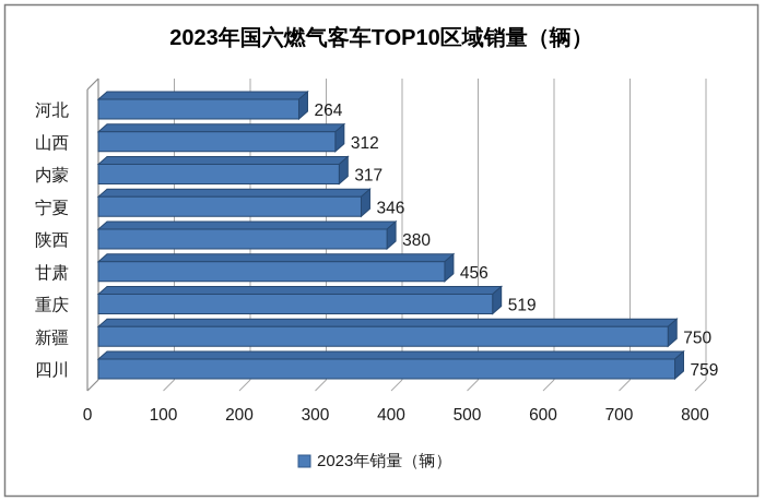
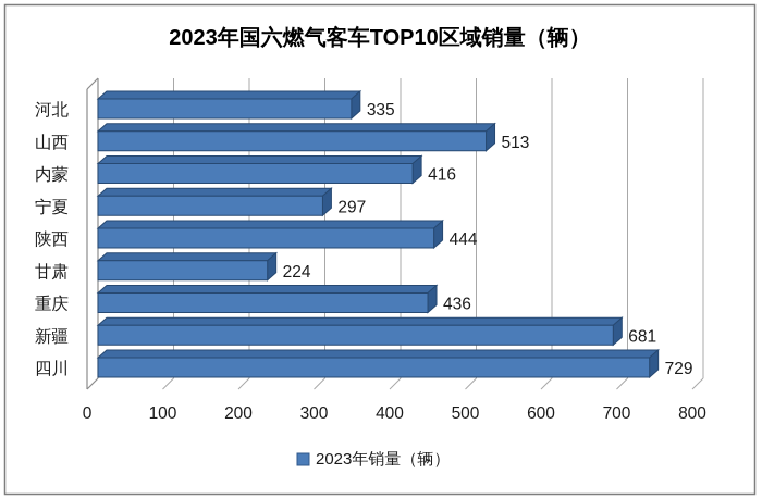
河北: 264 -> 335
山西: 312 -> 513
内蒙: 317 -> 416
宁夏: 346 -> 297
陕西: 380 -> 444
甘肃: 456 -> 224
重庆: 519 -> 436
新疆: 750 -> 681
四川: 759 -> 729
